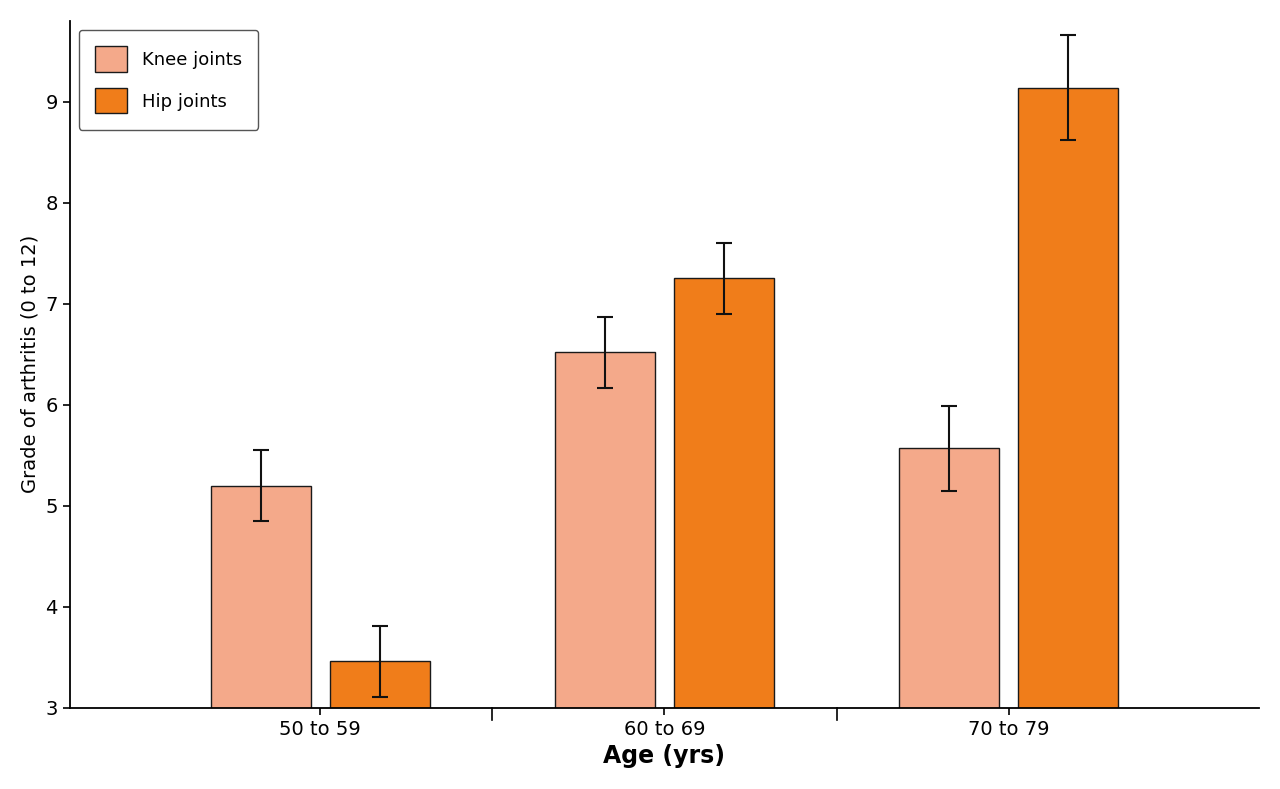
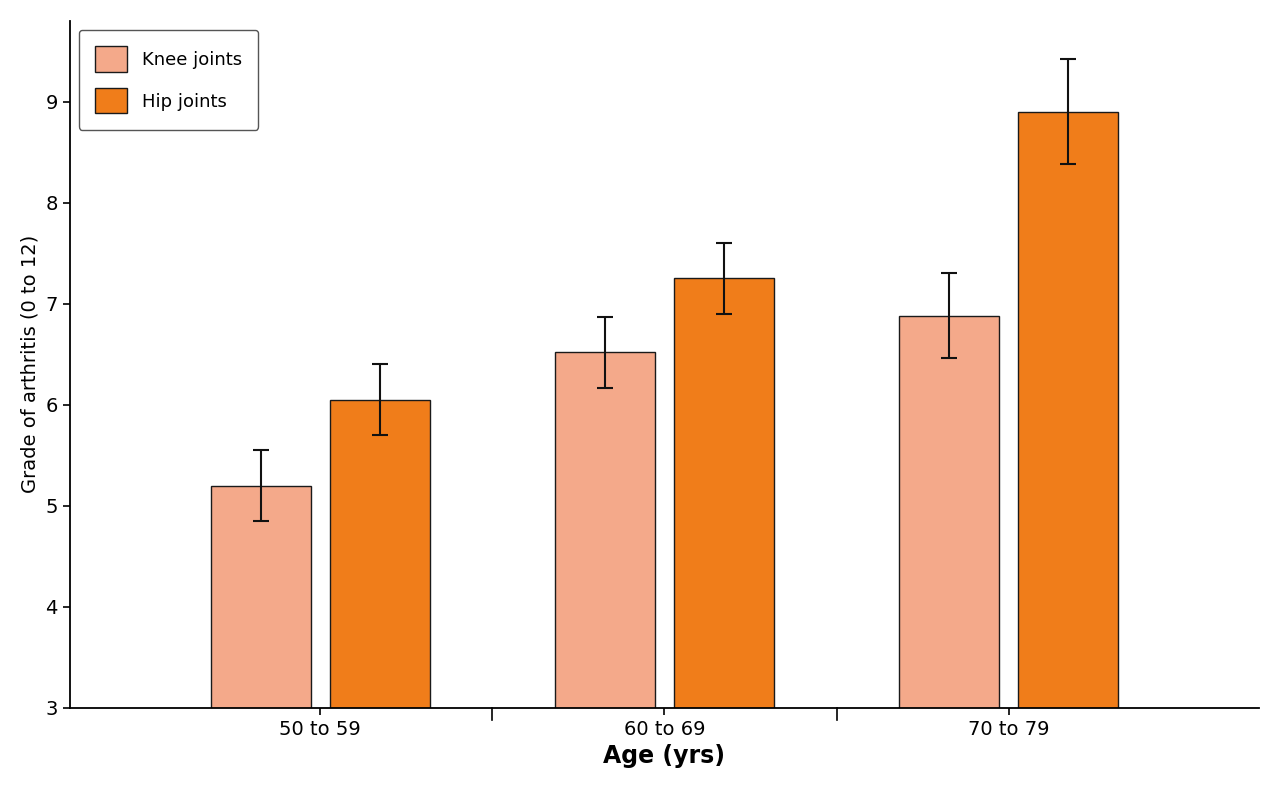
Hip joints/50 to 59: 3.46 -> 6.05
Knee joints/70 to 79: 5.57 -> 6.88
Hip joints/70 to 79: 9.14 -> 8.90
